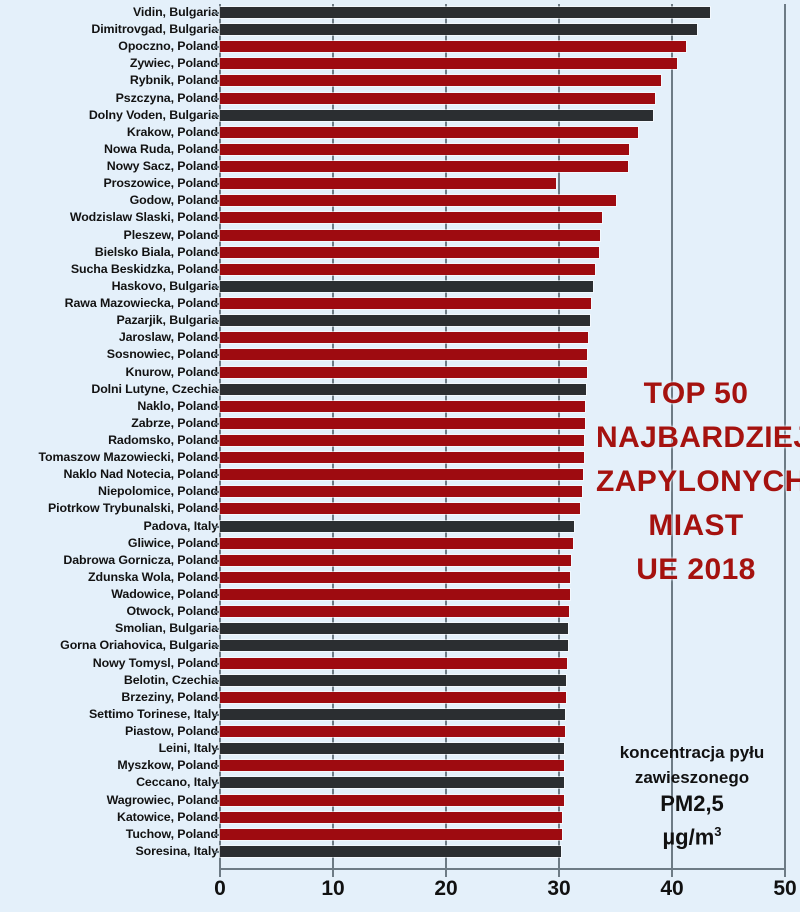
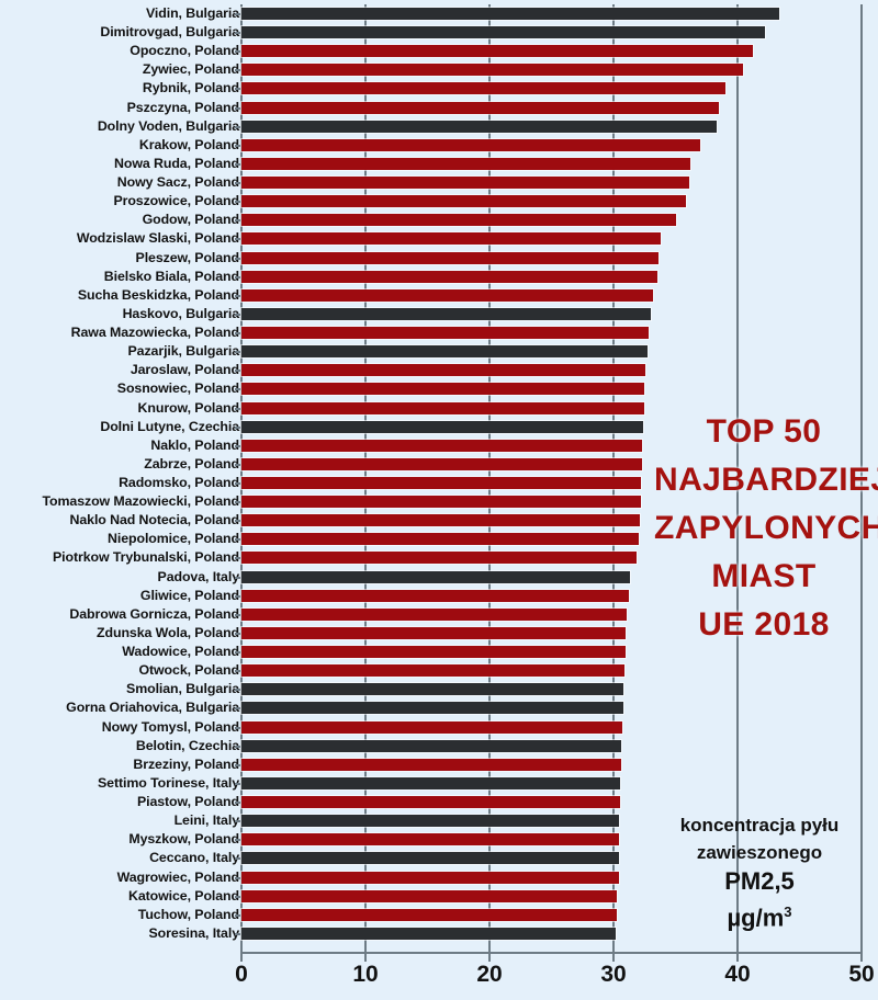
Proszowice, Poland: 29.7 -> 35.8
